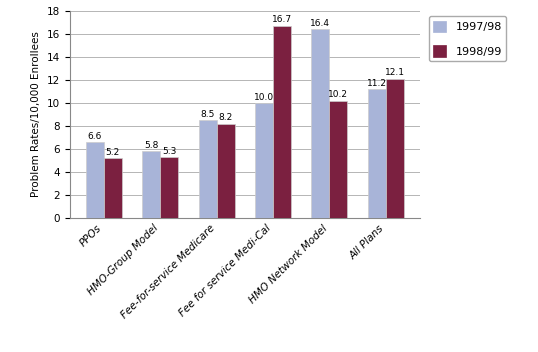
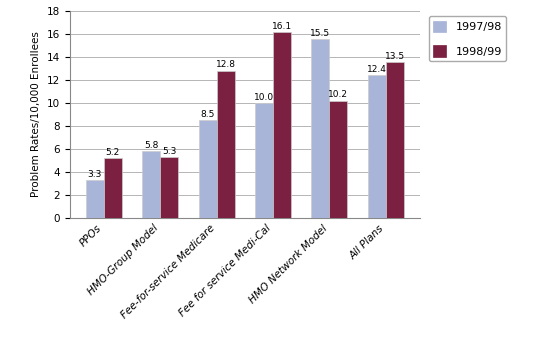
1997/98/PPOs: 6.6 -> 3.3
1998/99/Fee-for-service Medicare: 8.2 -> 12.8
1998/99/Fee for service Medi-Cal: 16.7 -> 16.1
1997/98/HMO Network Model: 16.4 -> 15.5
1997/98/All Plans: 11.2 -> 12.4
1998/99/All Plans: 12.1 -> 13.5
